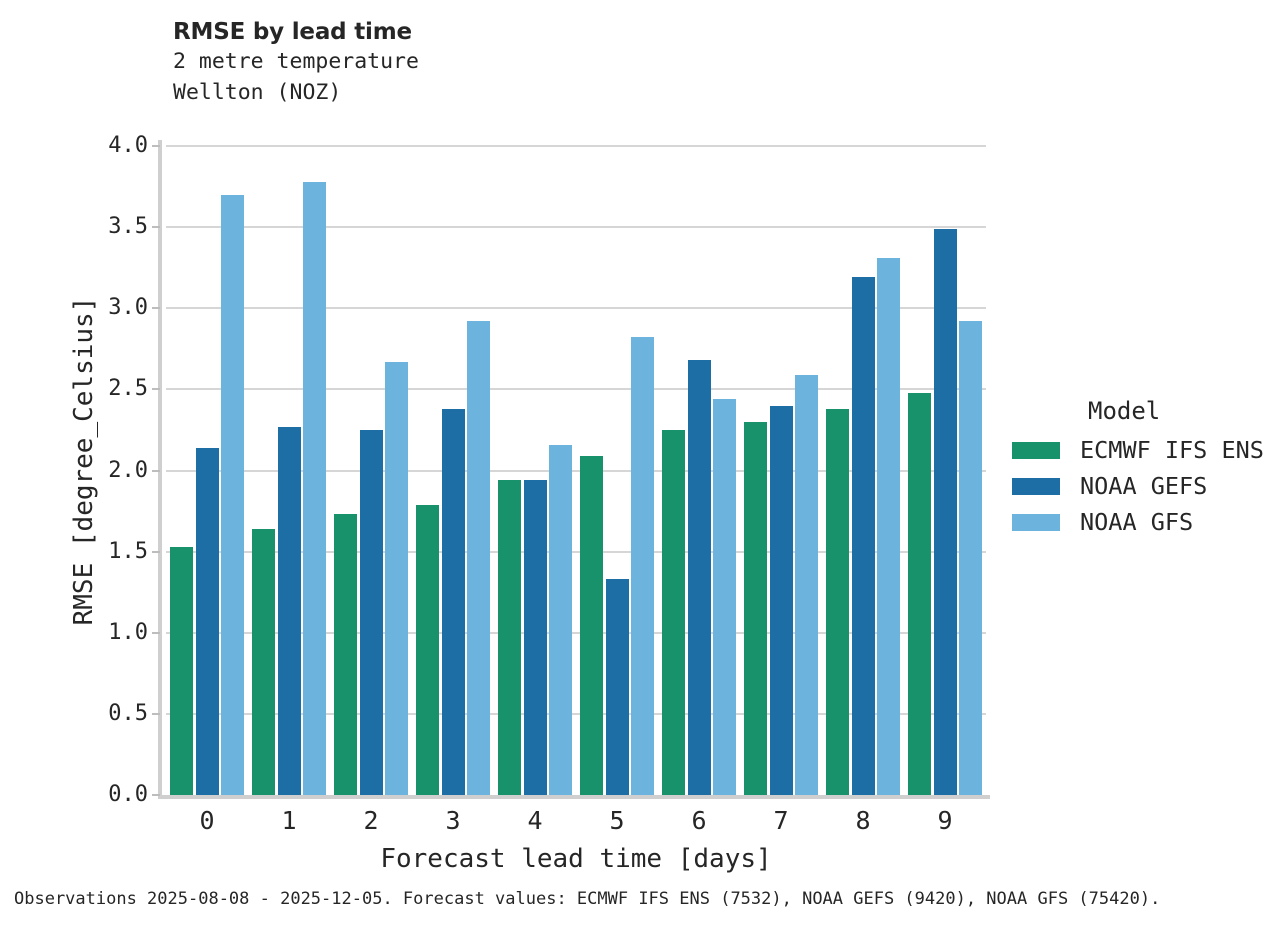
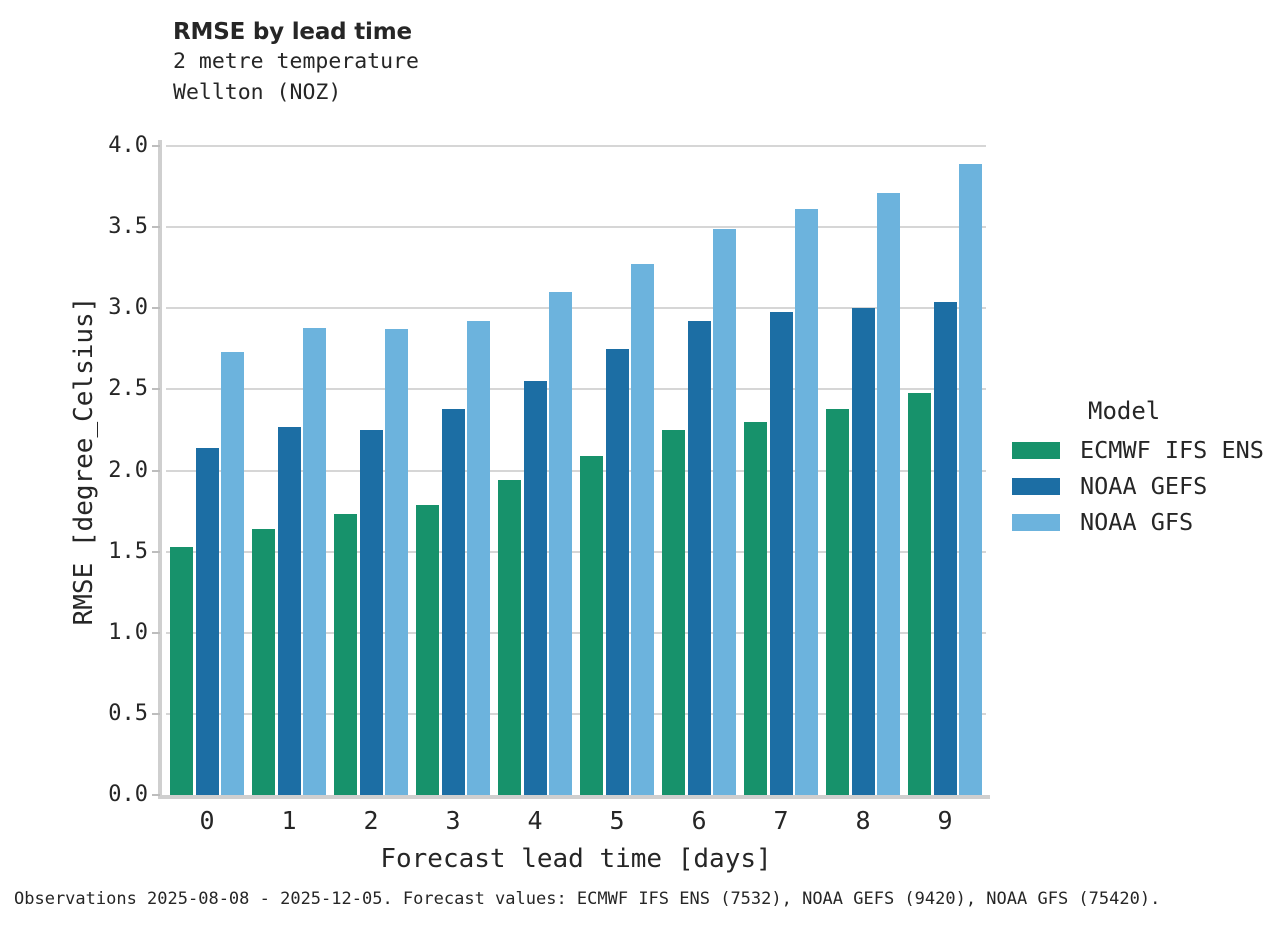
NOAA GFS/0: 3.70 -> 2.73
NOAA GFS/1: 3.78 -> 2.88
NOAA GFS/2: 2.67 -> 2.87
NOAA GEFS/4: 1.94 -> 2.55
NOAA GFS/4: 2.16 -> 3.10
NOAA GEFS/5: 1.33 -> 2.75
NOAA GFS/5: 2.82 -> 3.27
NOAA GEFS/6: 2.68 -> 2.92
NOAA GFS/6: 2.44 -> 3.49
NOAA GEFS/7: 2.40 -> 2.98
NOAA GFS/7: 2.59 -> 3.61
NOAA GEFS/8: 3.19 -> 3.00
NOAA GFS/8: 3.31 -> 3.71
NOAA GEFS/9: 3.49 -> 3.04
NOAA GFS/9: 2.92 -> 3.89
